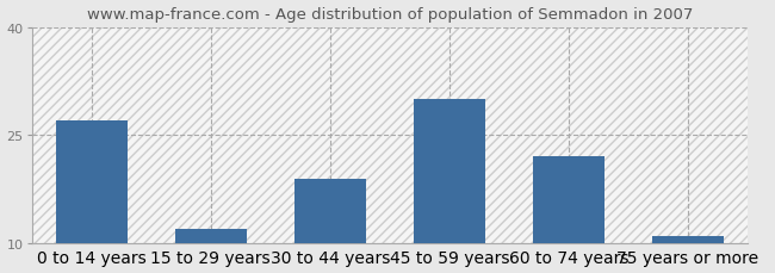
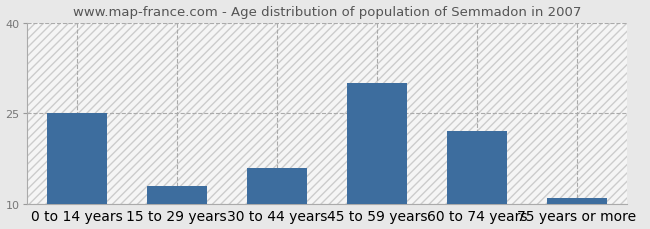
0 to 14 years: 27 -> 25
15 to 29 years: 12 -> 13
30 to 44 years: 19 -> 16
